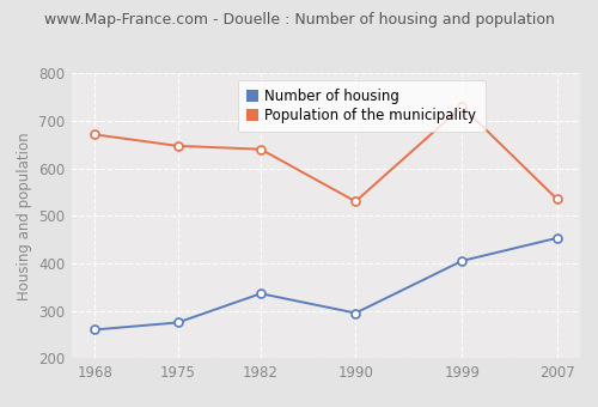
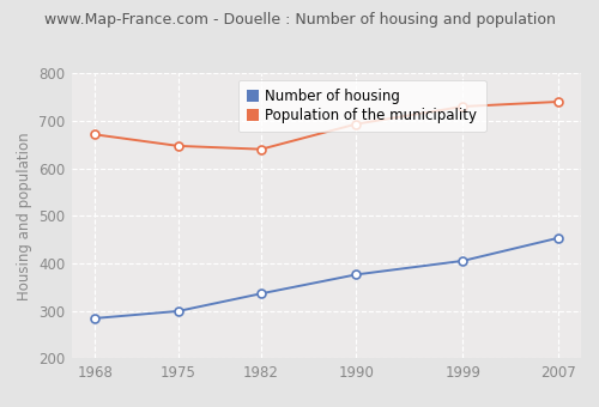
Number of housing/1968: 260 -> 284
Number of housing/1975: 275 -> 299
Number of housing/1990: 295 -> 376
Population of the municipality/1990: 530 -> 693
Population of the municipality/2007: 535 -> 740
